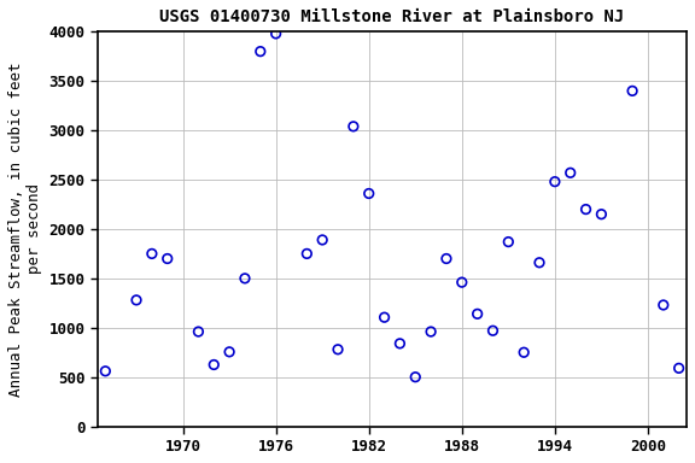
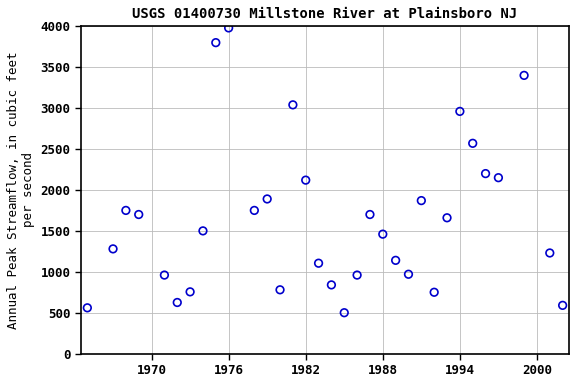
1982: 2360 -> 2120
1994: 2480 -> 2960
